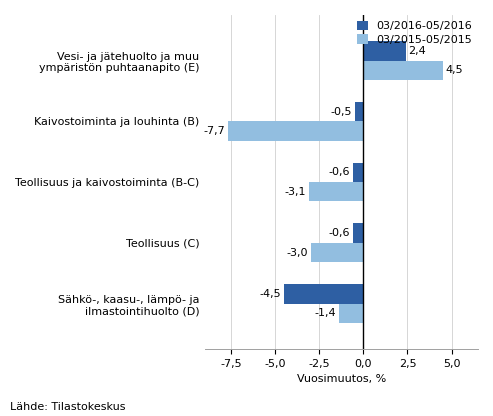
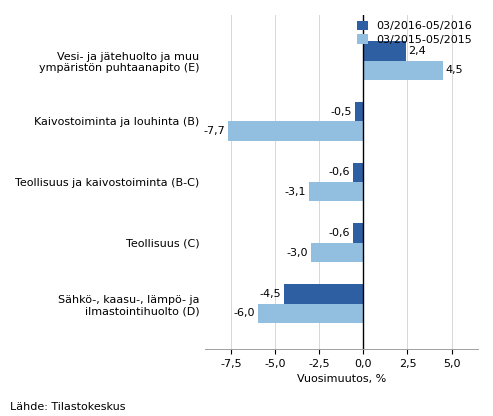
03/2015-05/2015/Sähkö-, kaasu-, lämpö- ja ilmastointihuolto (D): -1,4 -> -6,0
